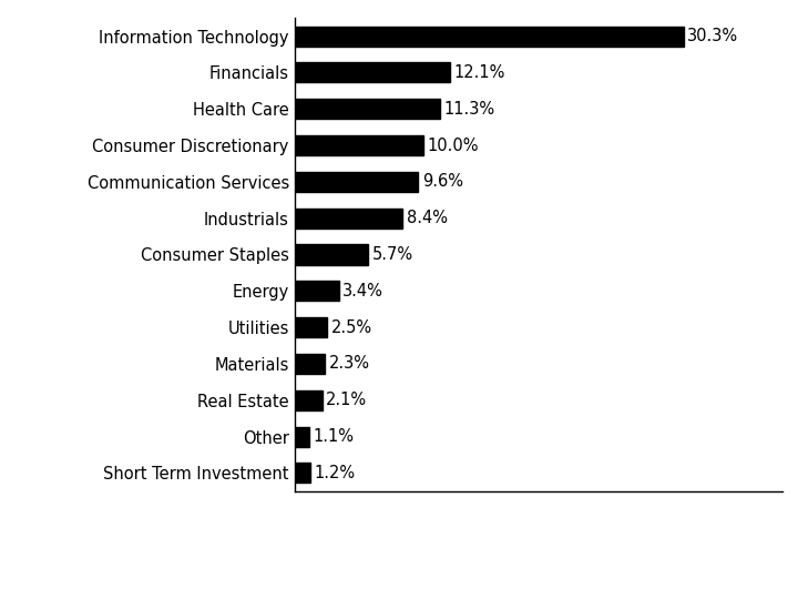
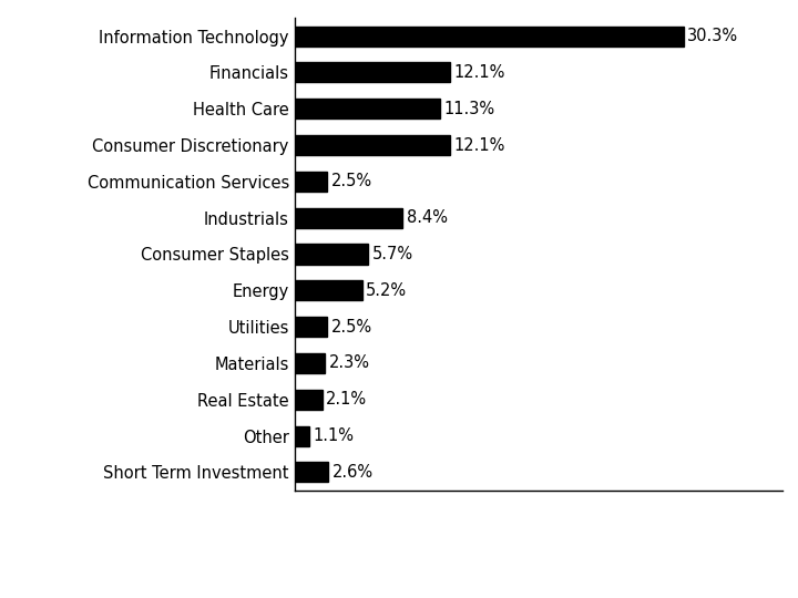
Consumer Discretionary: 10.0% -> 12.1%
Communication Services: 9.6% -> 2.5%
Energy: 3.4% -> 5.2%
Short Term Investment: 1.2% -> 2.6%
